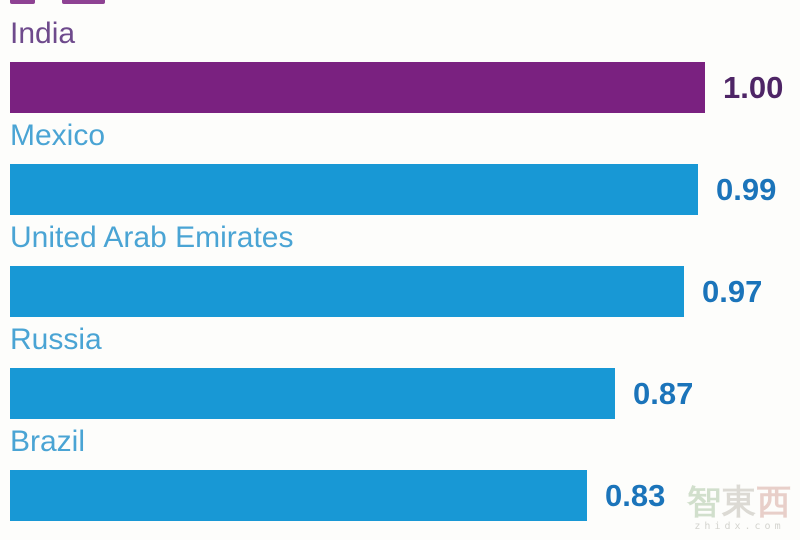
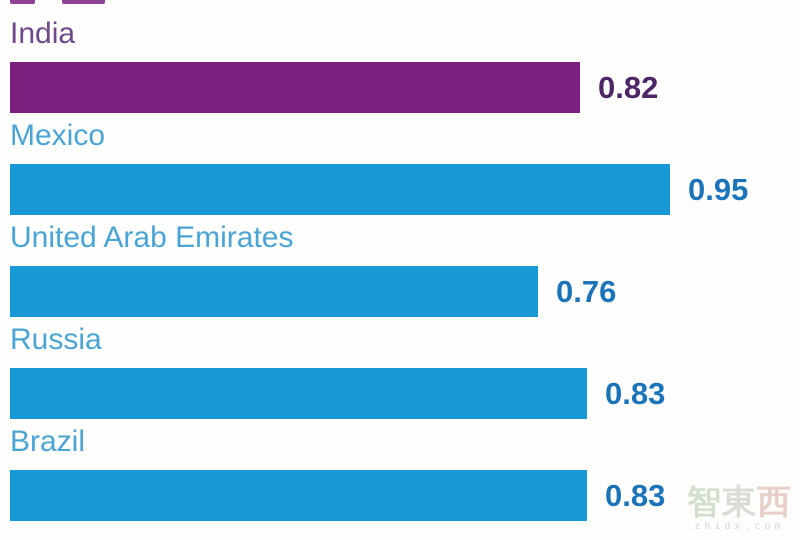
India: 1.00 -> 0.82
Mexico: 0.99 -> 0.95
United Arab Emirates: 0.97 -> 0.76
Russia: 0.87 -> 0.83
